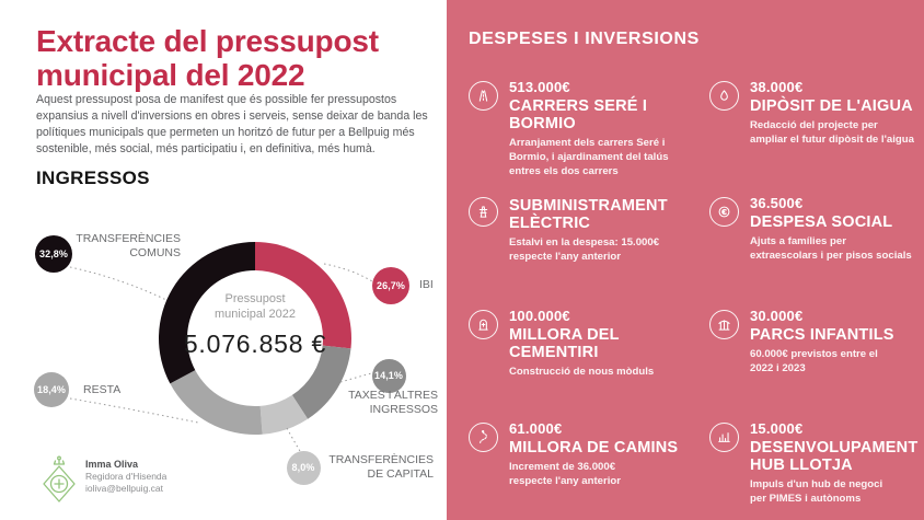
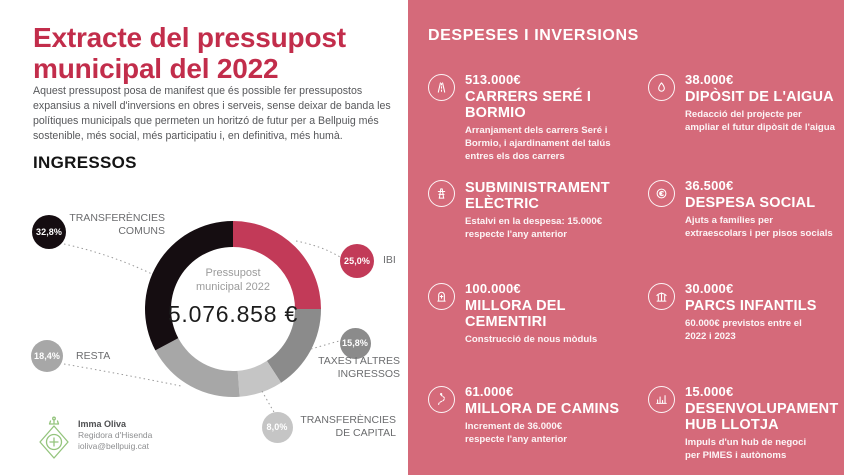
IBI: 26,7% -> 25,0%
TAXES I ALTRES INGRESSOS: 14,1% -> 15,8%
